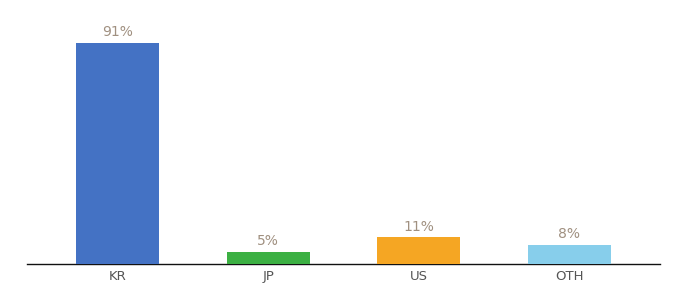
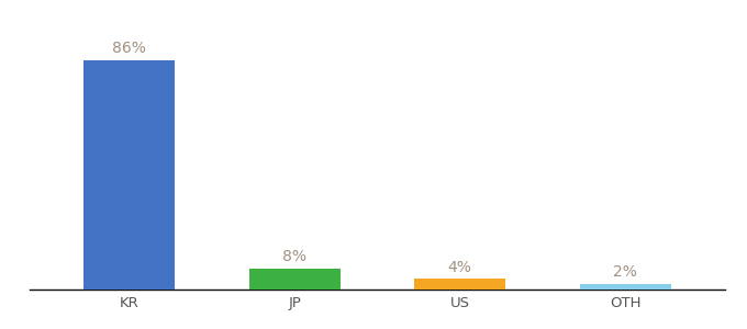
KR: 91% -> 86%
JP: 5% -> 8%
US: 11% -> 4%
OTH: 8% -> 2%
